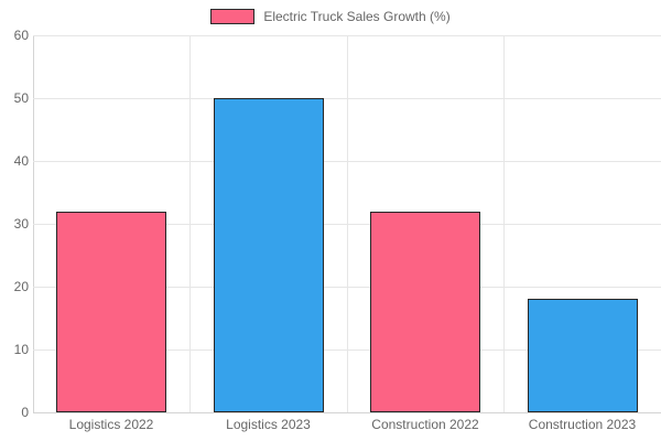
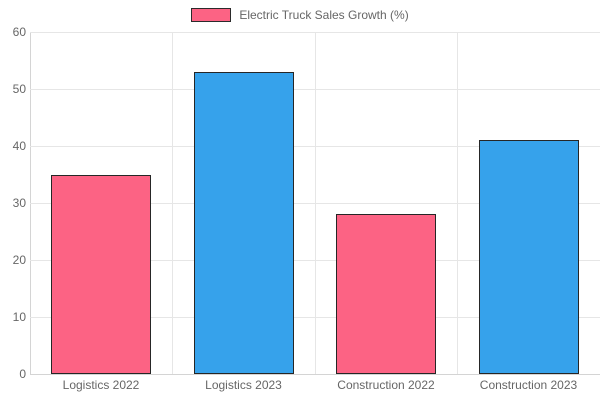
Logistics 2022: 32 -> 35
Logistics 2023: 50 -> 53
Construction 2022: 32 -> 28
Construction 2023: 18 -> 41
